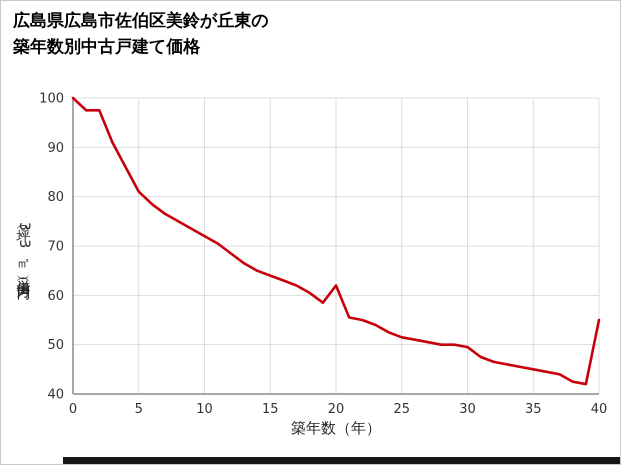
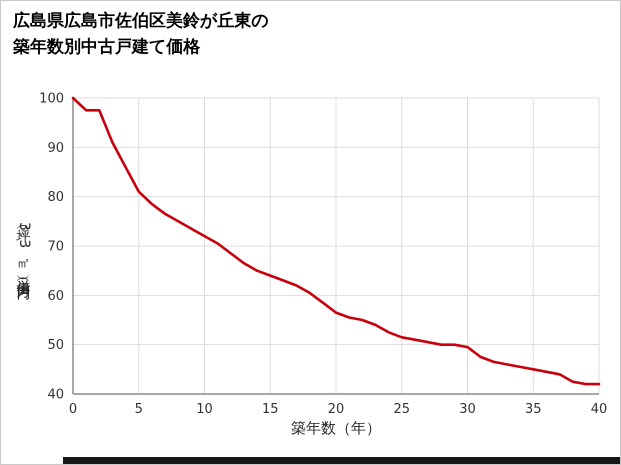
20: 62 -> 56
40: 55 -> 42
